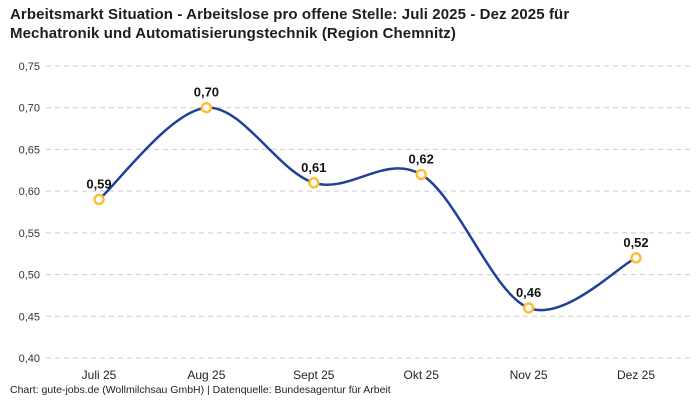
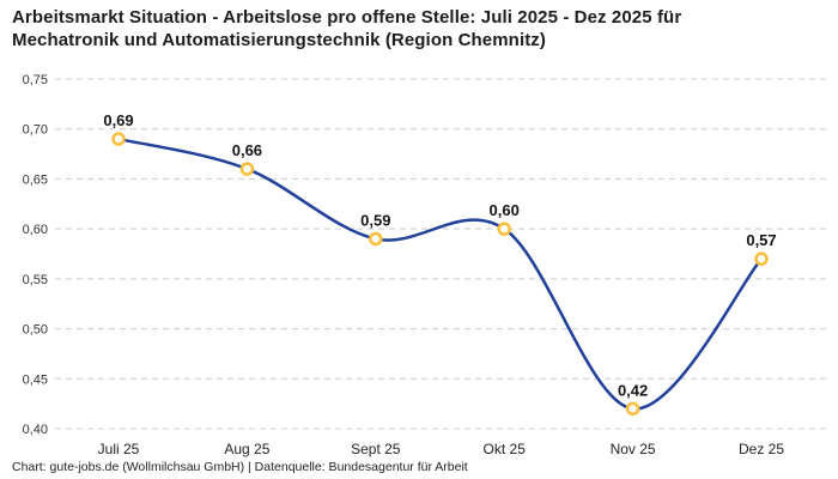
Juli 25: 0,59 -> 0,69
Aug 25: 0,70 -> 0,66
Sept 25: 0,61 -> 0,59
Okt 25: 0,62 -> 0,60
Nov 25: 0,46 -> 0,42
Dez 25: 0,52 -> 0,57
